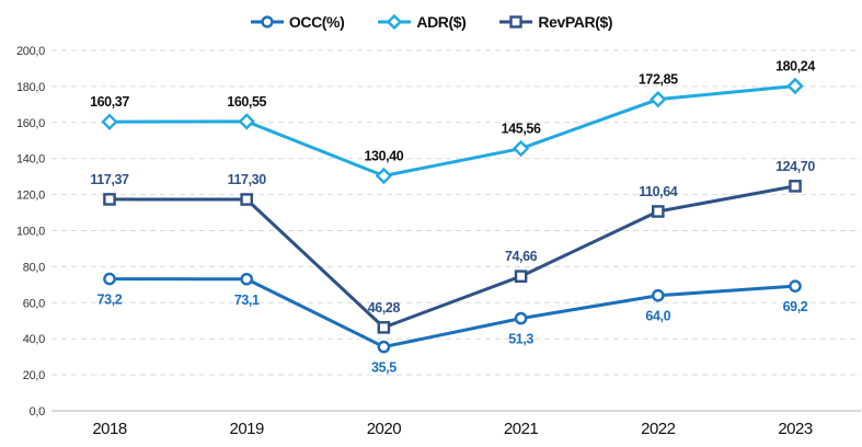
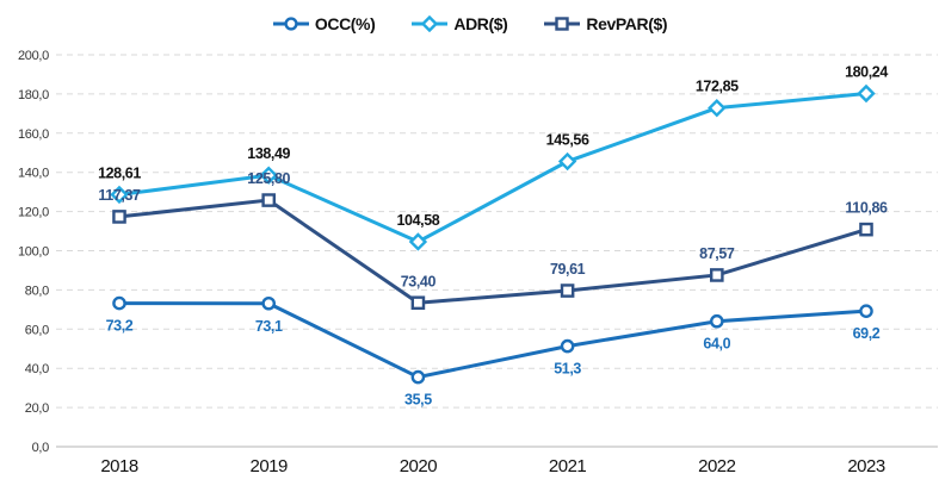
ADR($)/2018: 160,37 -> 128,61
ADR($)/2019: 160,55 -> 138,49
RevPAR($)/2019: 117,30 -> 125,80
ADR($)/2020: 130,40 -> 104,58
RevPAR($)/2020: 46,28 -> 73,40
RevPAR($)/2021: 74,66 -> 79,61
RevPAR($)/2022: 110,64 -> 87,57
RevPAR($)/2023: 124,70 -> 110,86
